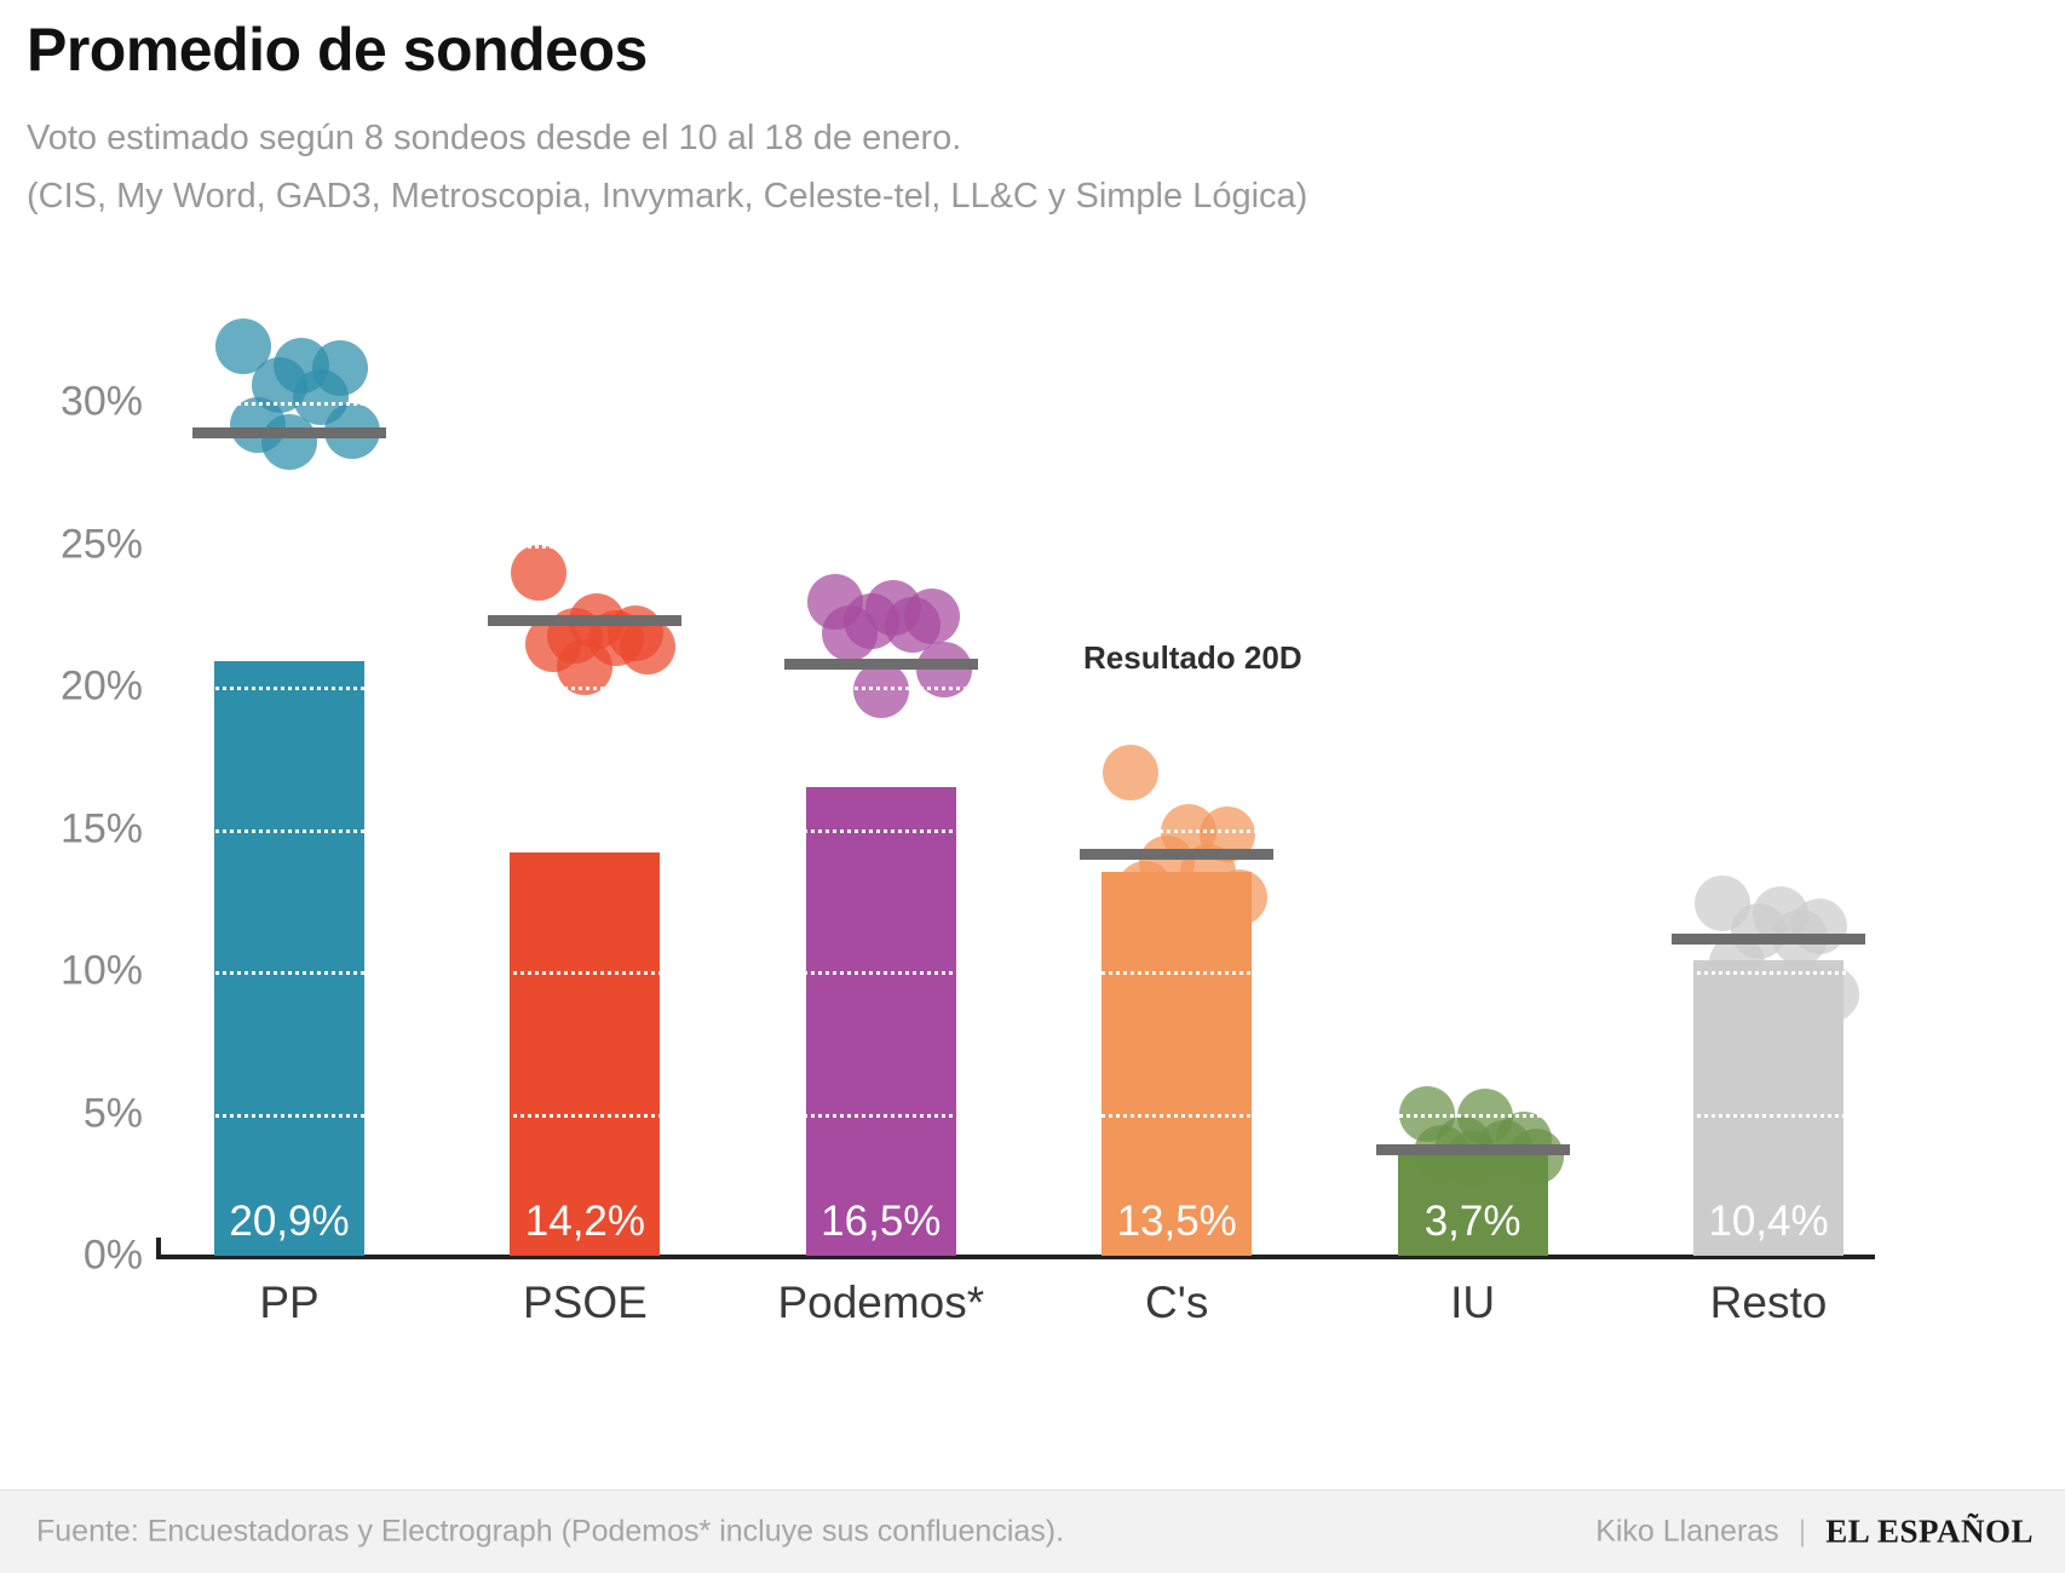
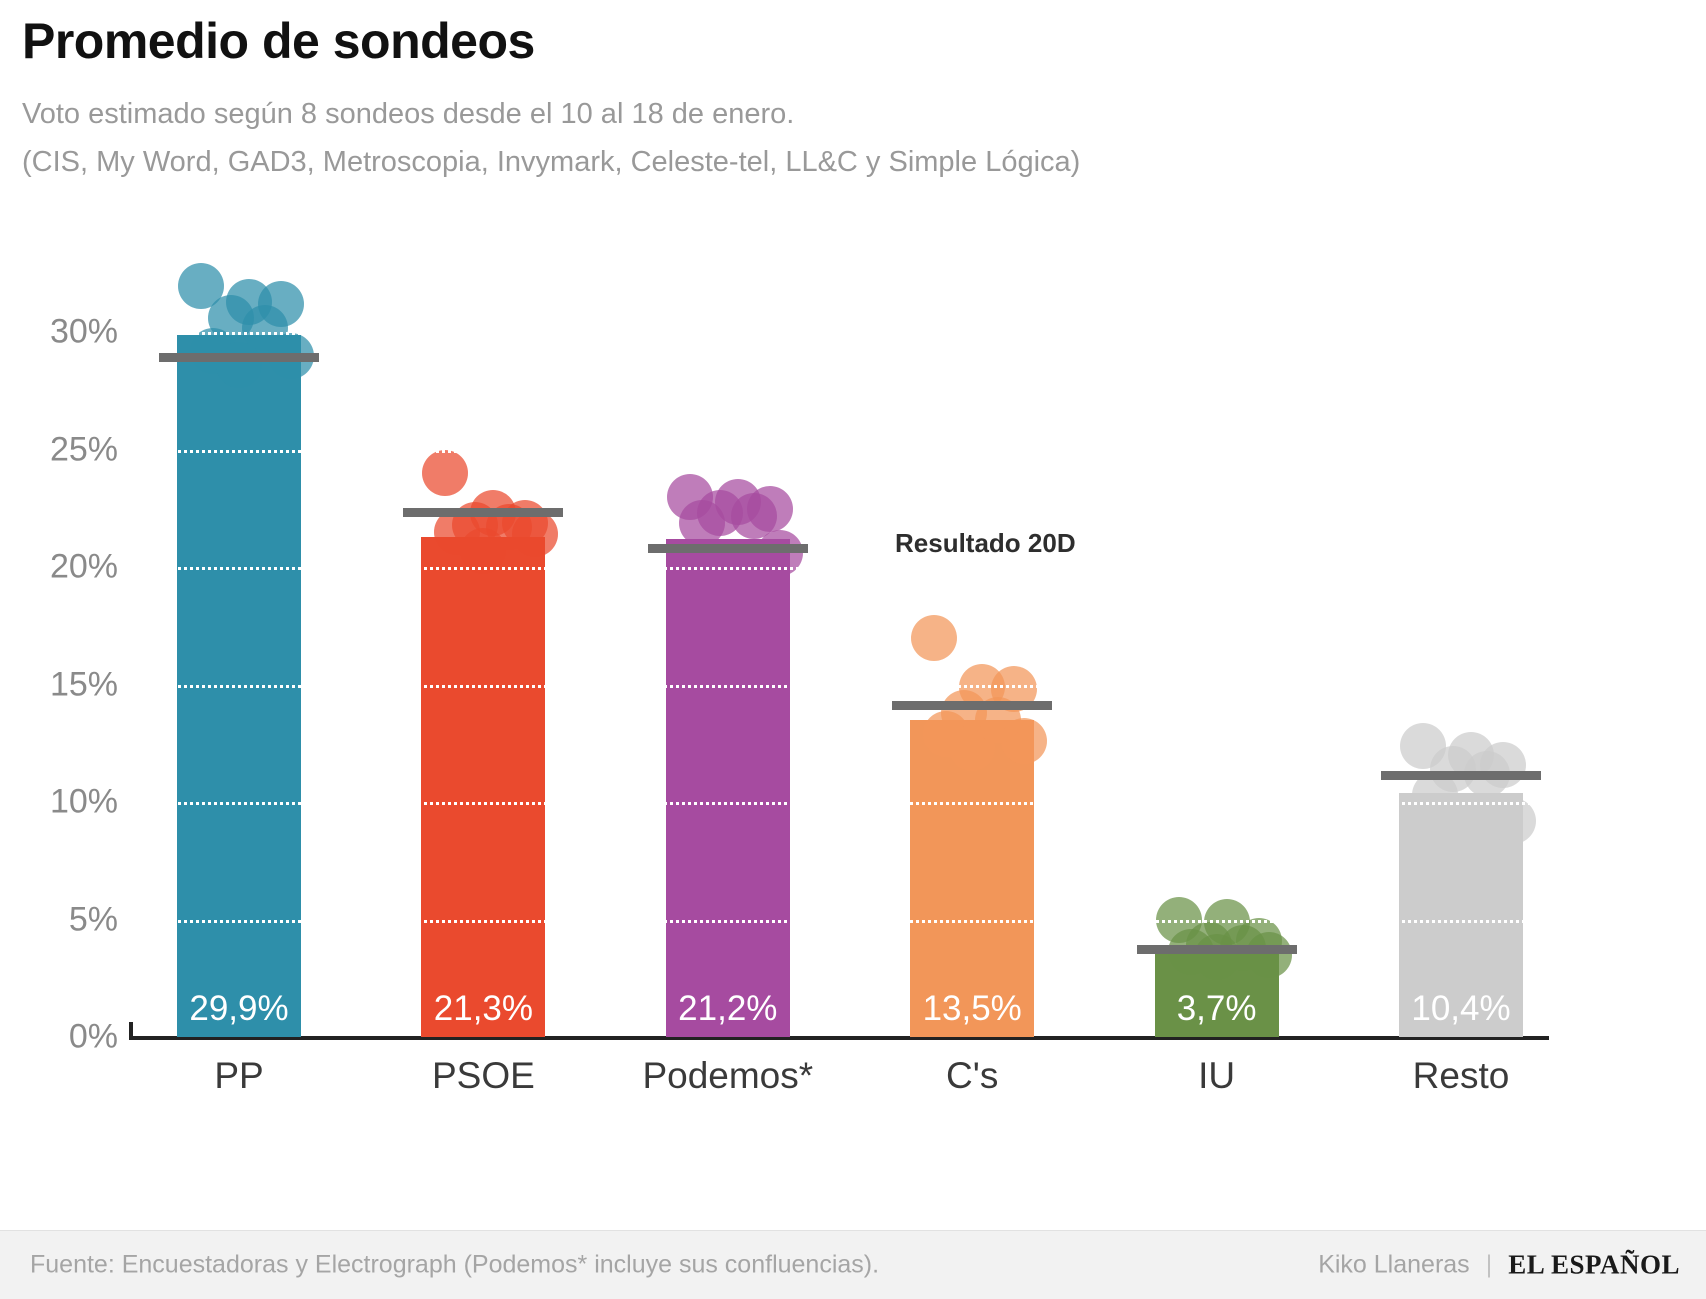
PP: 20,9% -> 29,9%
PSOE: 14,2% -> 21,3%
Podemos*: 16,5% -> 21,2%
